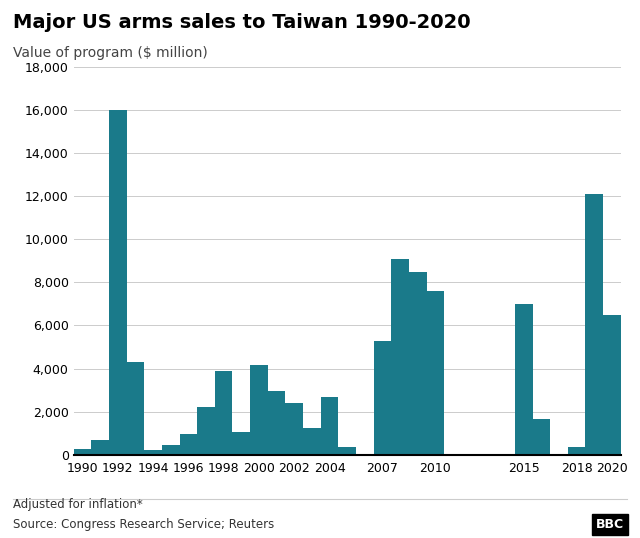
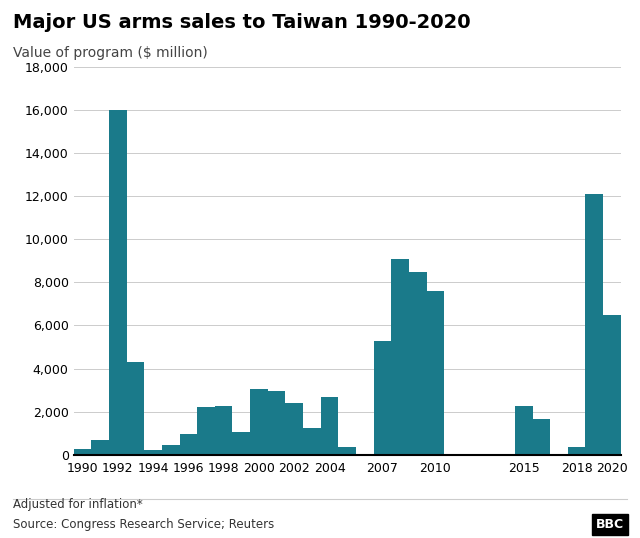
1998: 3,900 -> 2,250
2000: 4,150 -> 3,050
2015: 7,000 -> 2,250
